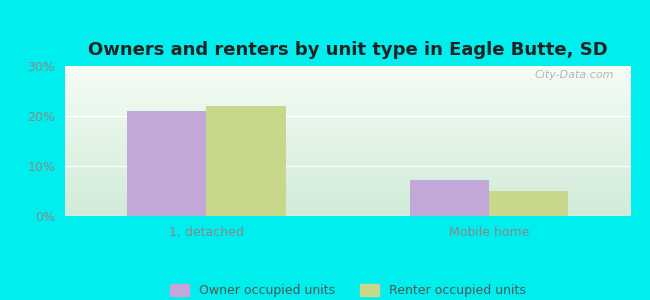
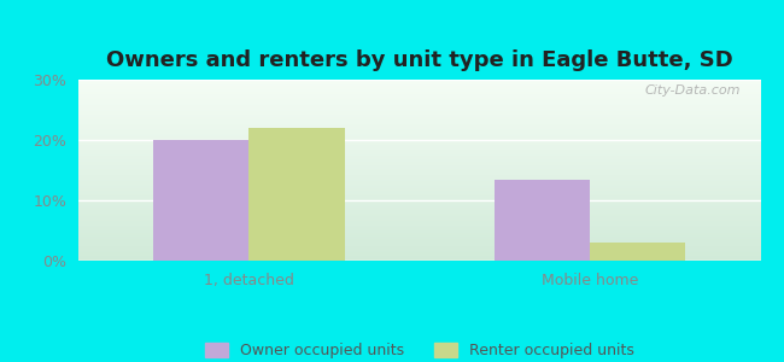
Owner occupied units/1, detached: 21.0% -> 20.0%
Owner occupied units/Mobile home: 7.2% -> 13.5%
Renter occupied units/Mobile home: 5% -> 3%
